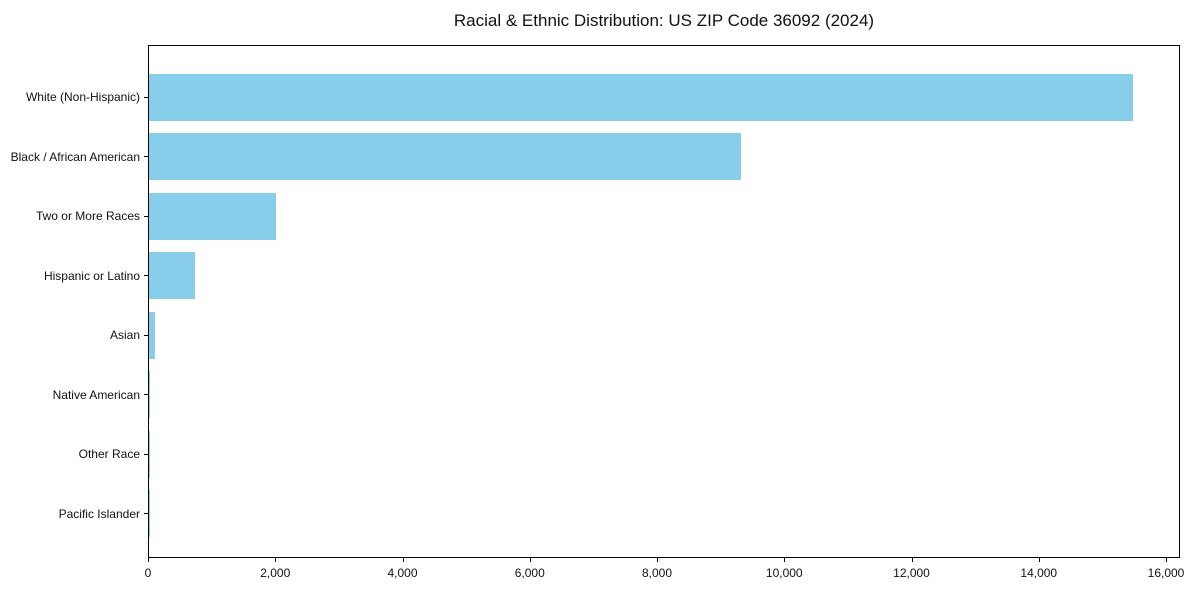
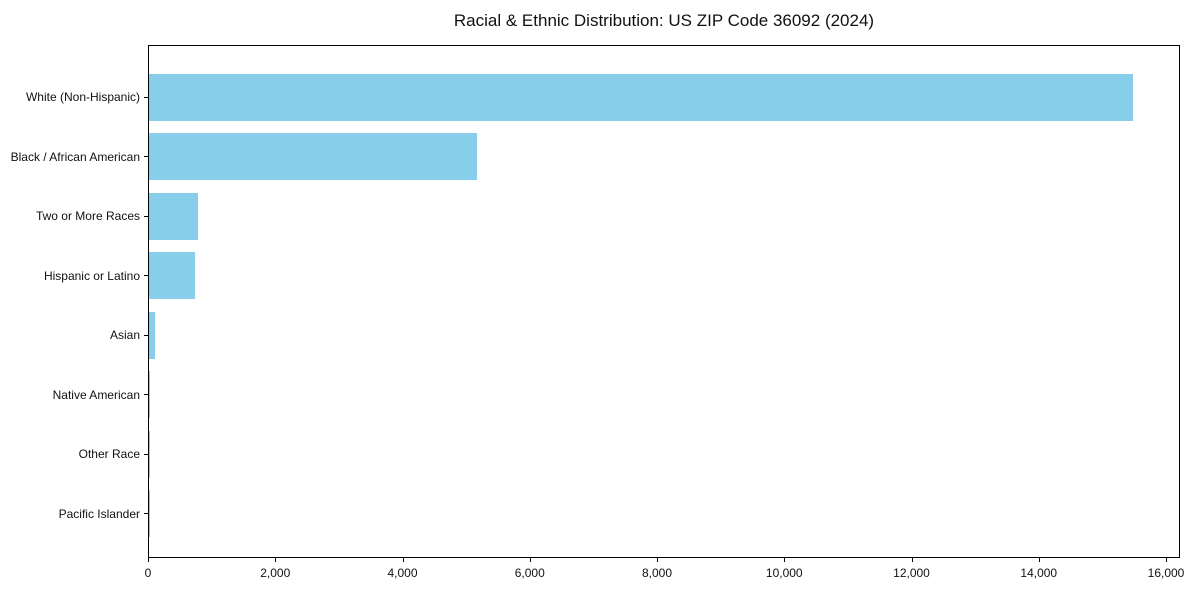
Black / African American: 9300 -> 5200
Two or More Races: 2000 -> 800
